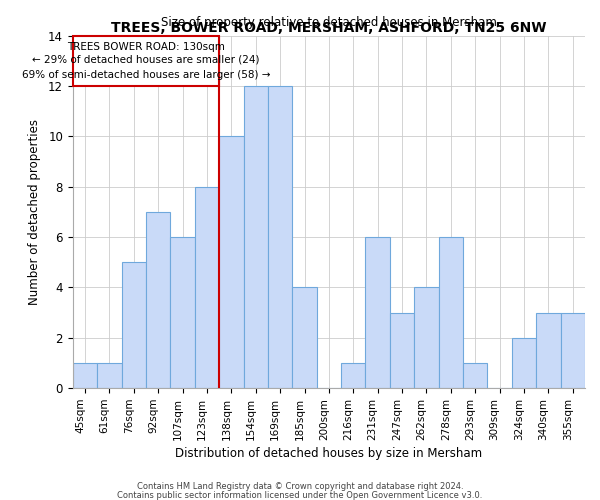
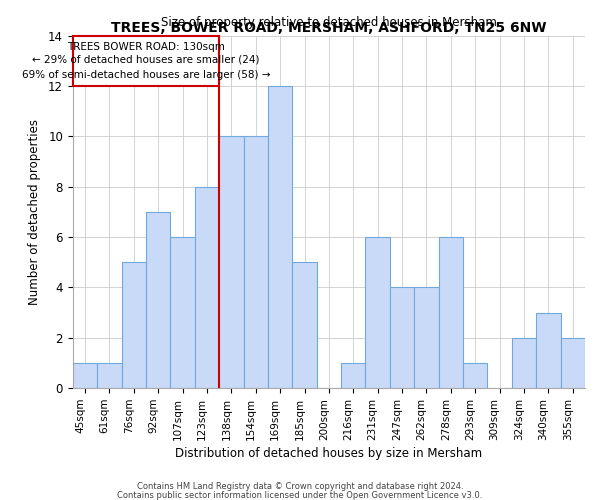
154sqm: 12 -> 10
185sqm: 4 -> 5
247sqm: 3 -> 4
355sqm: 3 -> 2
